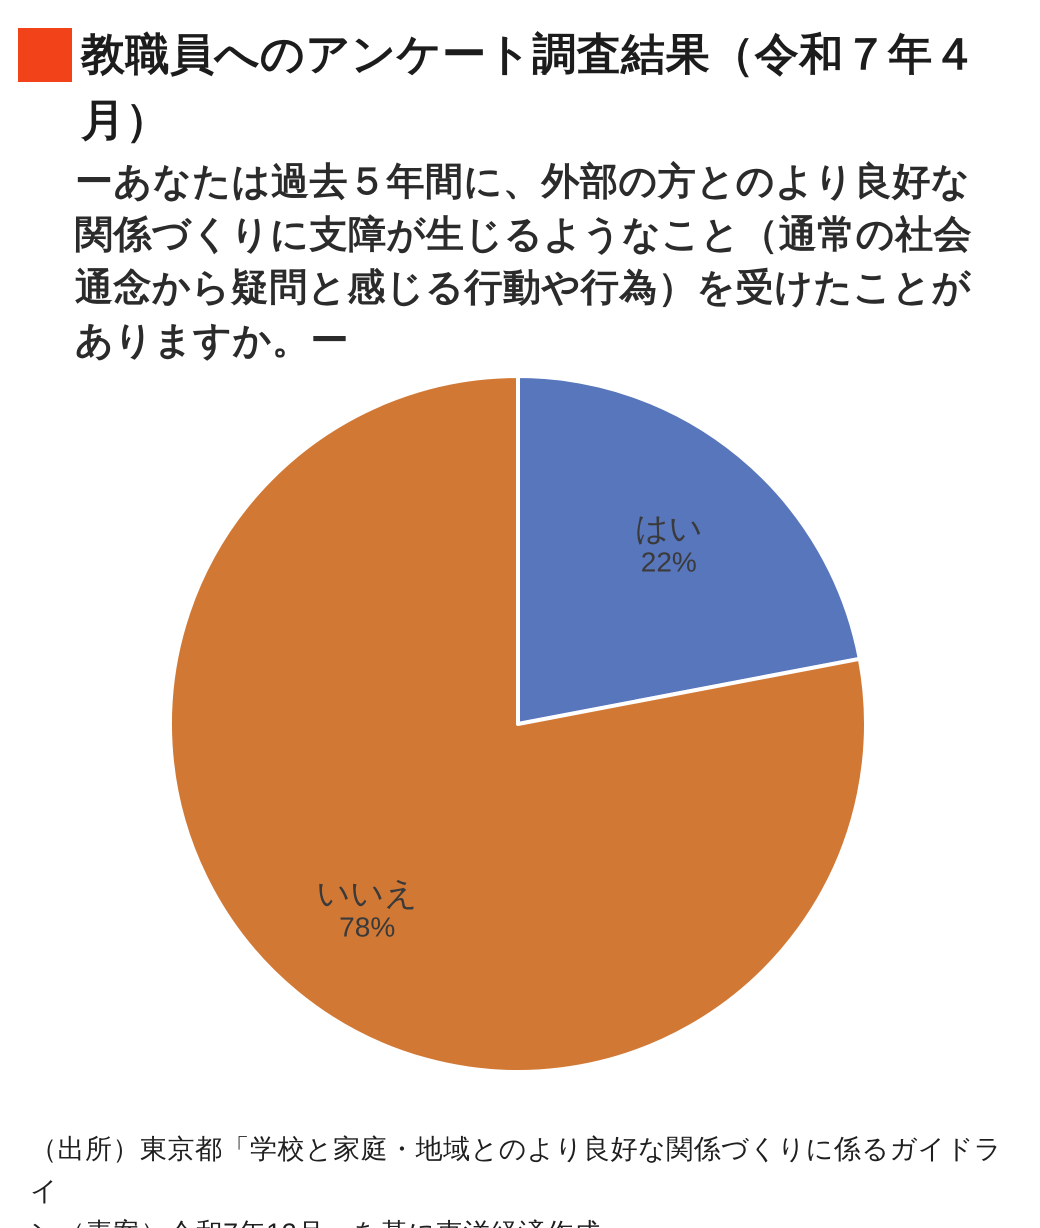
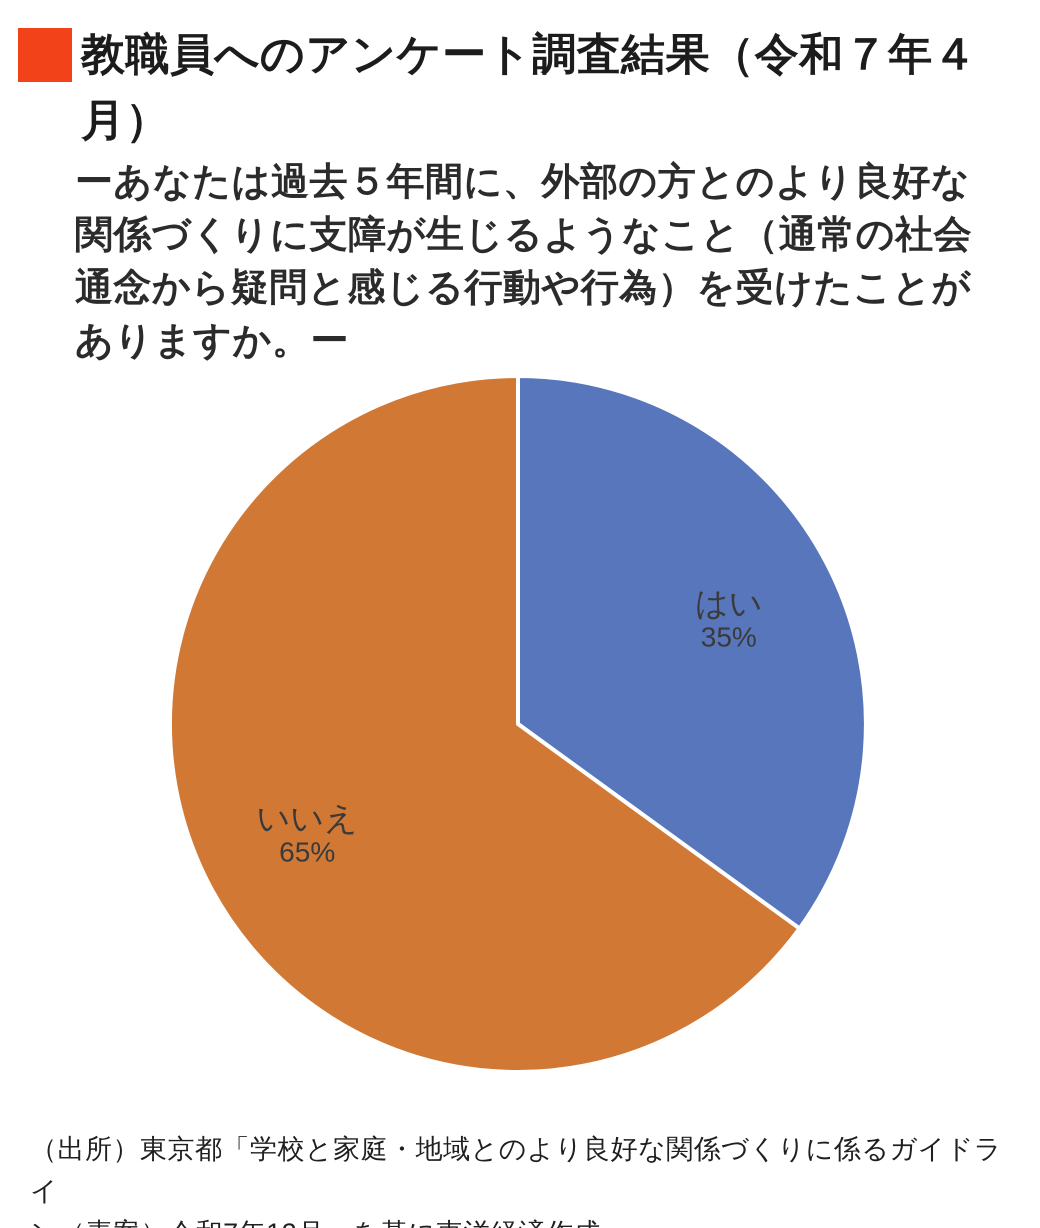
はい: 22% -> 35%
いいえ: 78% -> 65%
